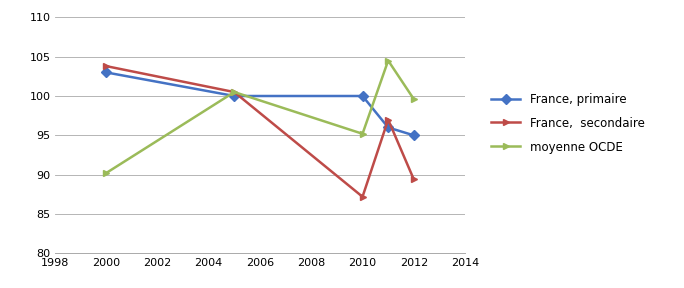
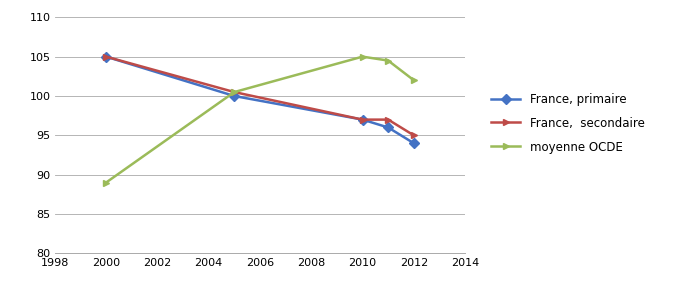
France, primaire/2000: 103 -> 105
France, secondaire/2000: 103.8 -> 105.0
moyenne OCDE/2000: 90.2 -> 89.0
France, primaire/2010: 100 -> 97
France, secondaire/2010: 87.2 -> 97.0
moyenne OCDE/2010: 95.2 -> 105.0
France, primaire/2012: 95 -> 94
France, secondaire/2012: 89.4 -> 95.0
moyenne OCDE/2012: 99.6 -> 102.0
